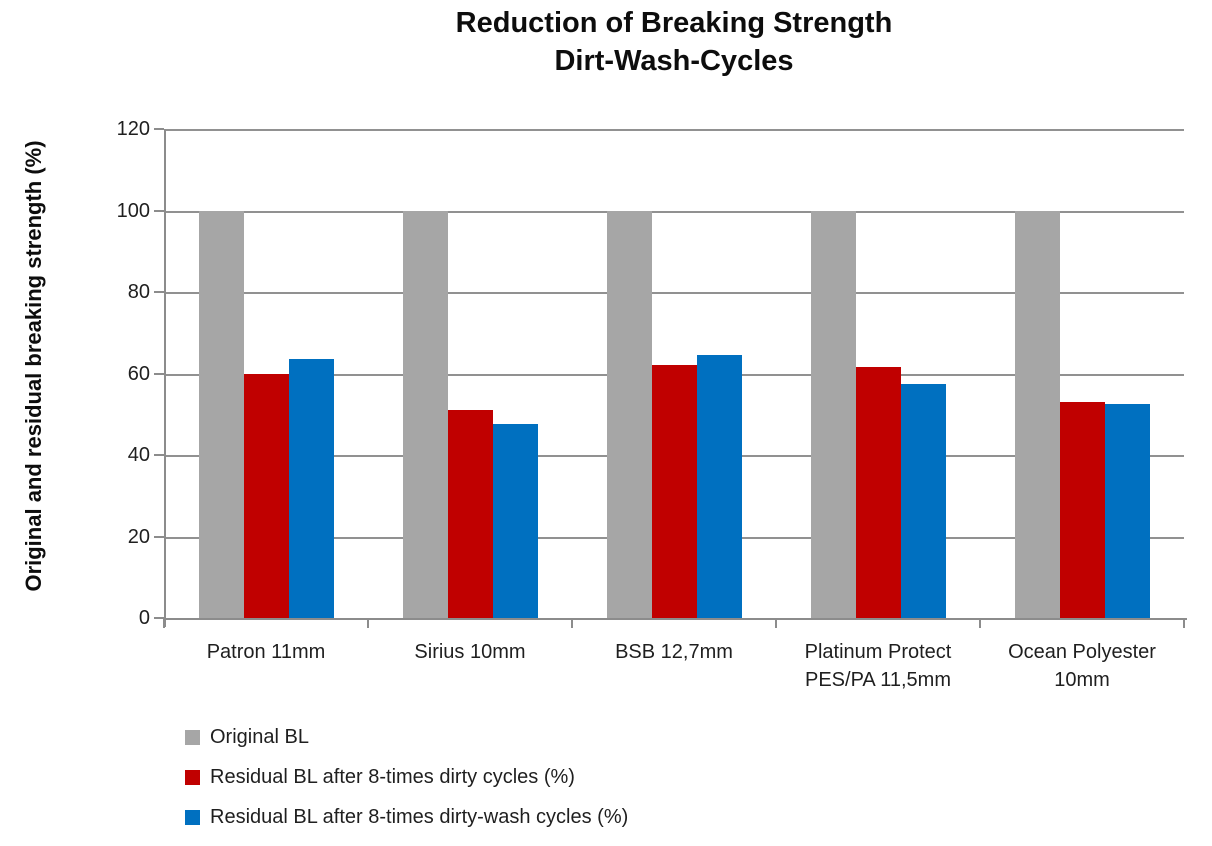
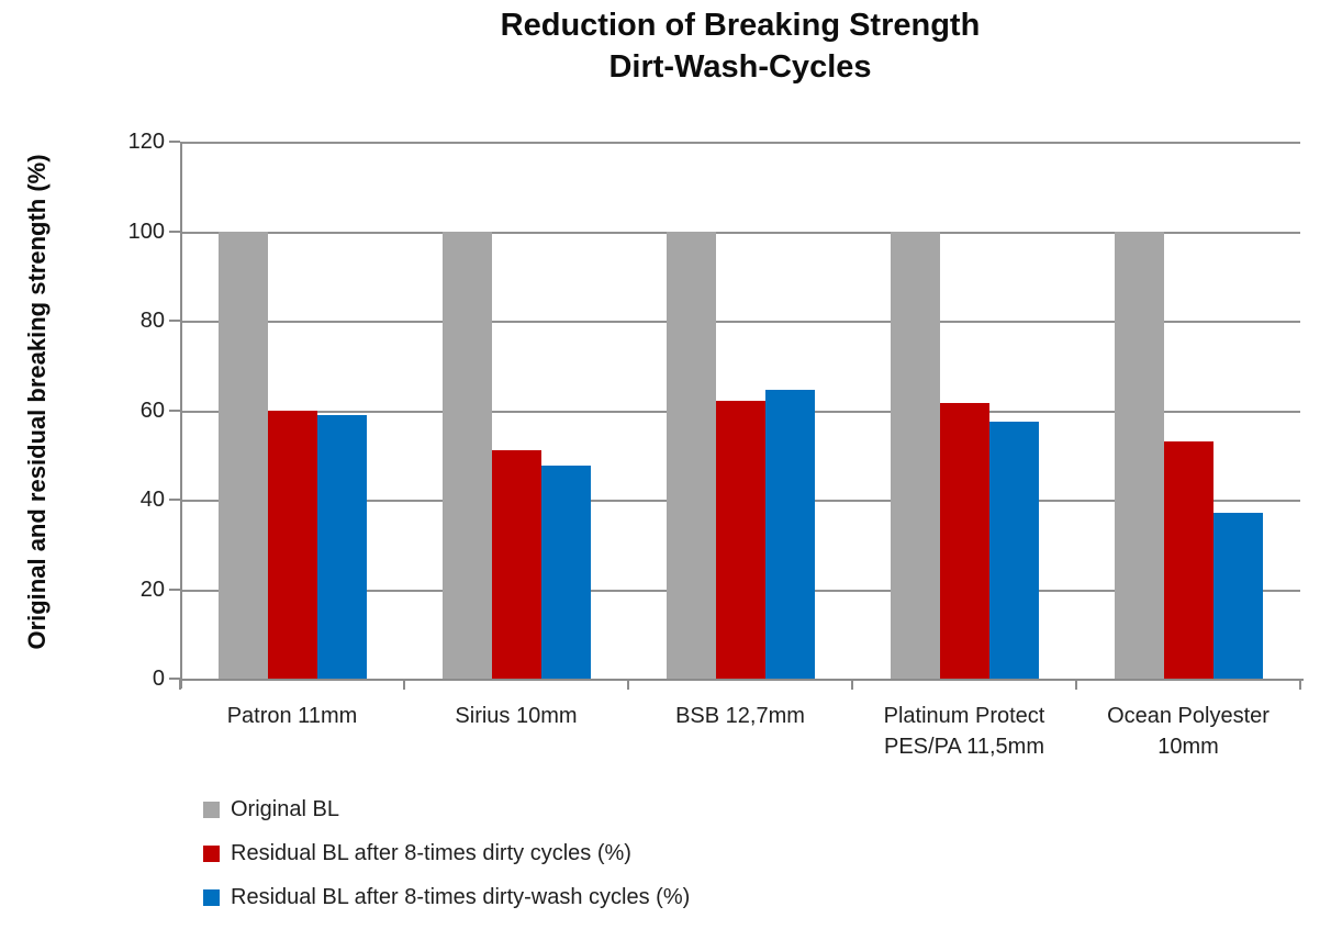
Residual BL after 8-times dirty-wash cycles (%)/Patron 11mm: 64 -> 59
Residual BL after 8-times dirty-wash cycles (%)/Ocean Polyester 10mm: 52 -> 37
